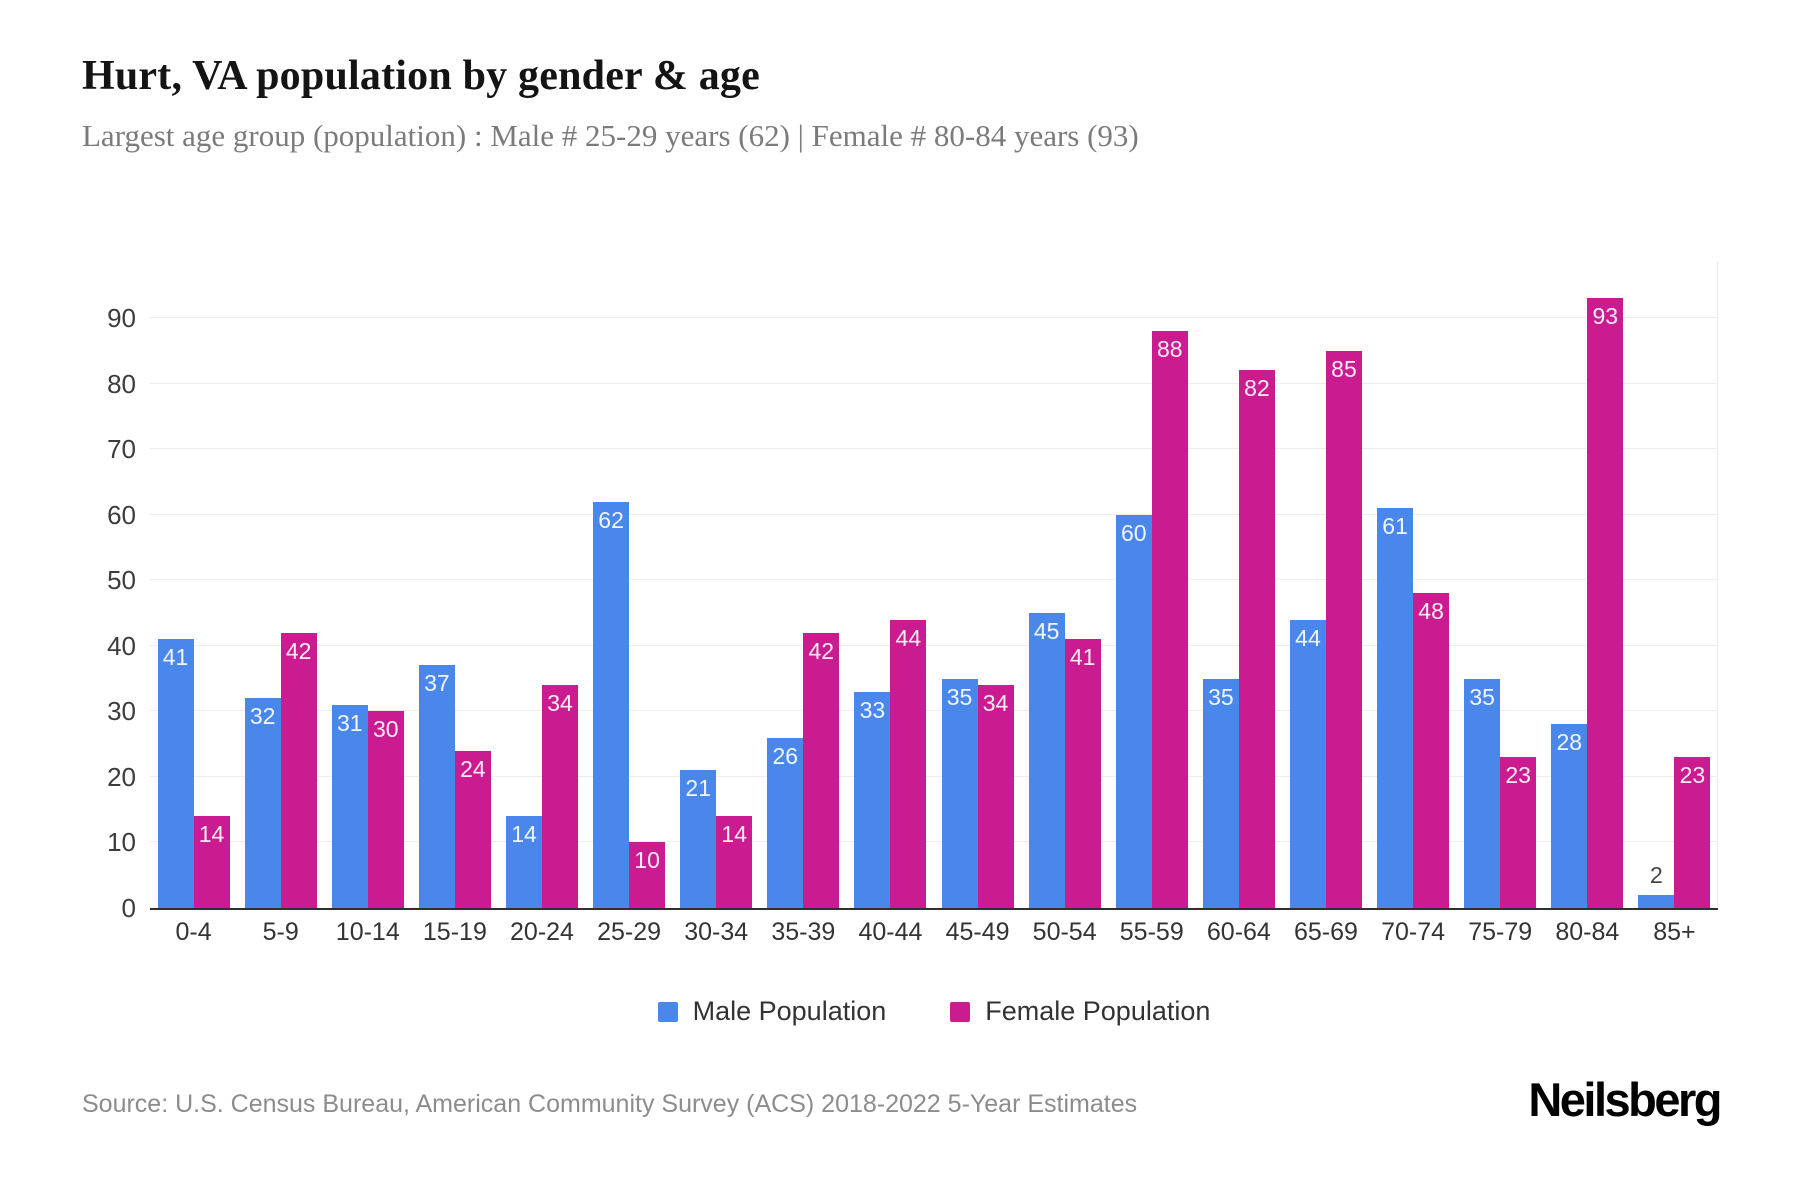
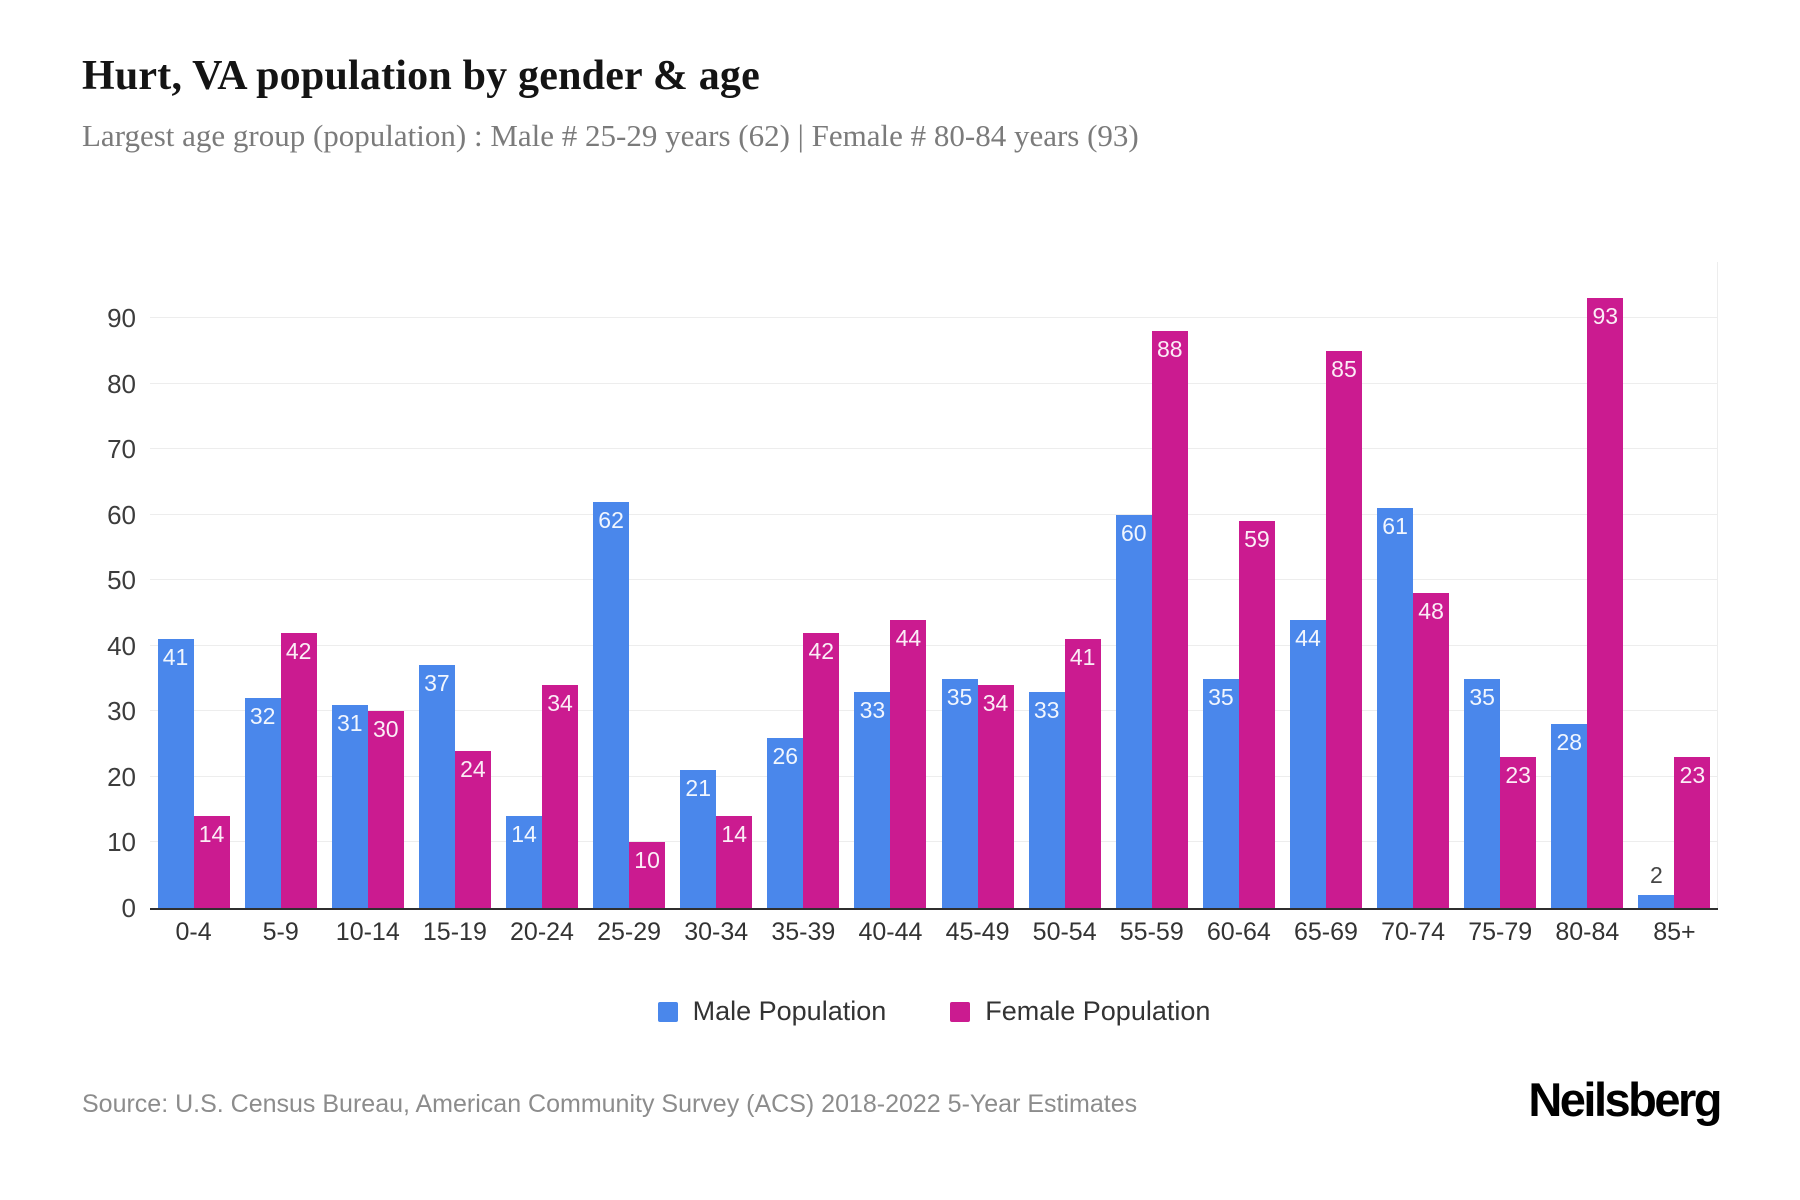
Male Population/50-54: 45 -> 33
Female Population/60-64: 82 -> 59
